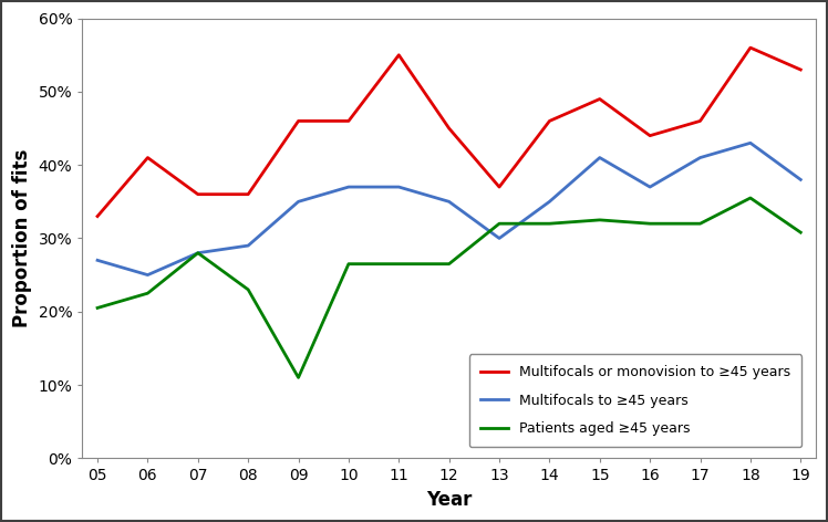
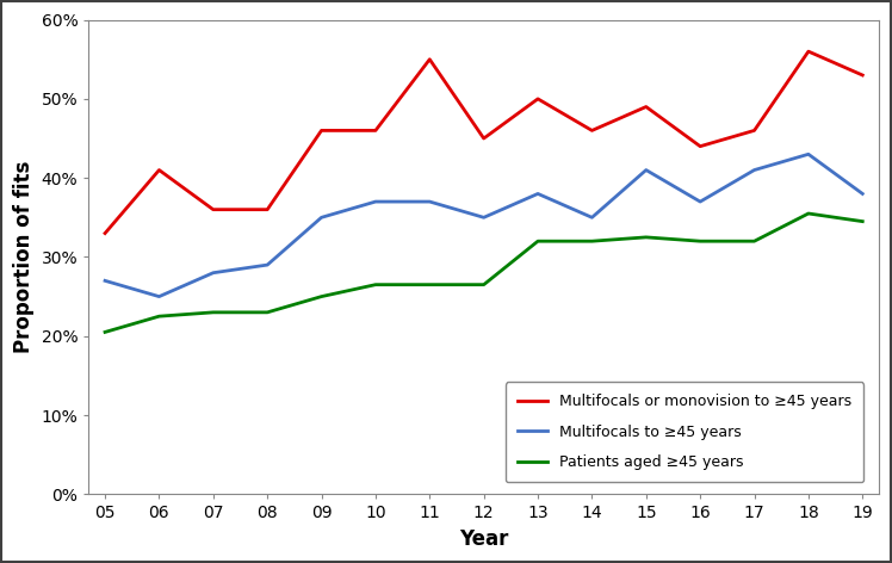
Patients aged ≥45 years/07: 28.0% -> 23.0%
Patients aged ≥45 years/09: 11.0% -> 25.0%
Multifocals or monovision to ≥45 years/13: 37% -> 50%
Multifocals to ≥45 years/13: 30% -> 38%
Patients aged ≥45 years/19: 30.8% -> 34.5%
